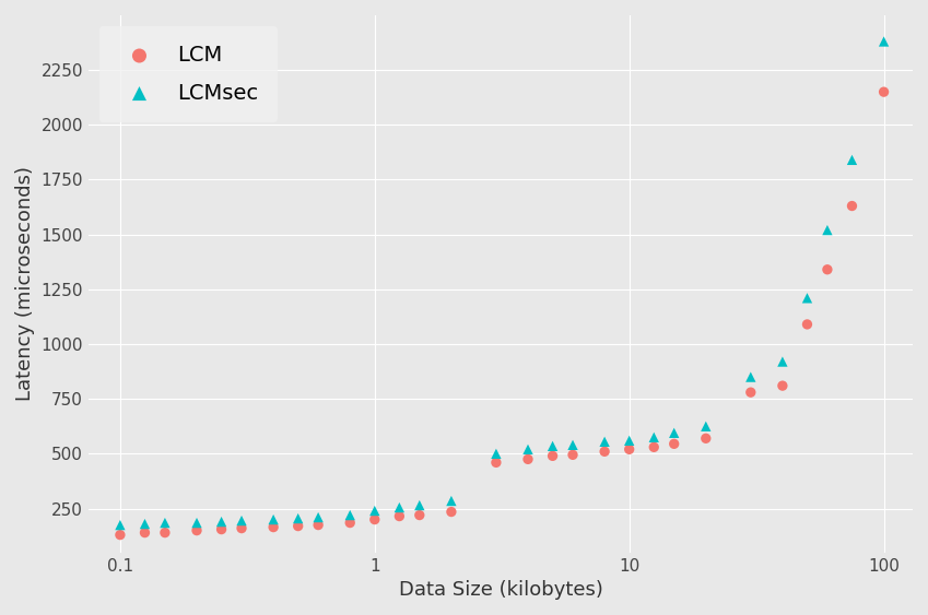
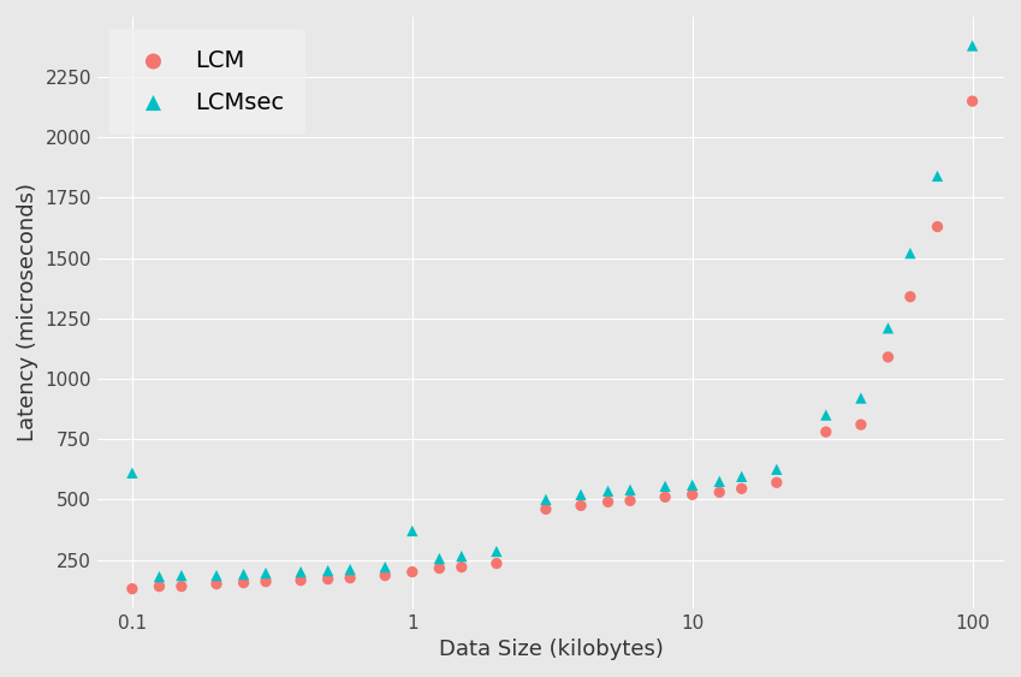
LCMsec/0.1: 175 -> 610
LCMsec/1: 240 -> 370
